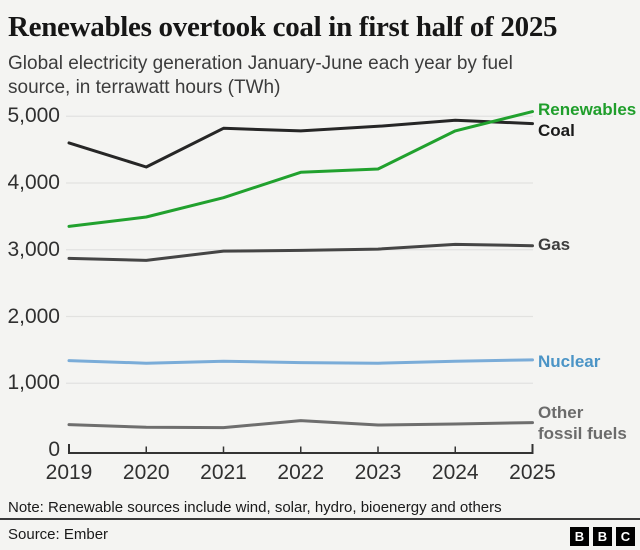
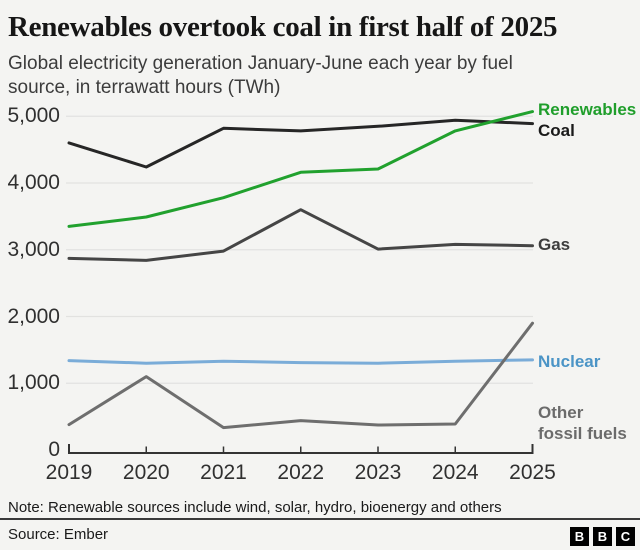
Other fossil fuels/2020: 300 -> 1100
Gas/2022: 3000 -> 3600
Other fossil fuels/2025: 400 -> 1900
